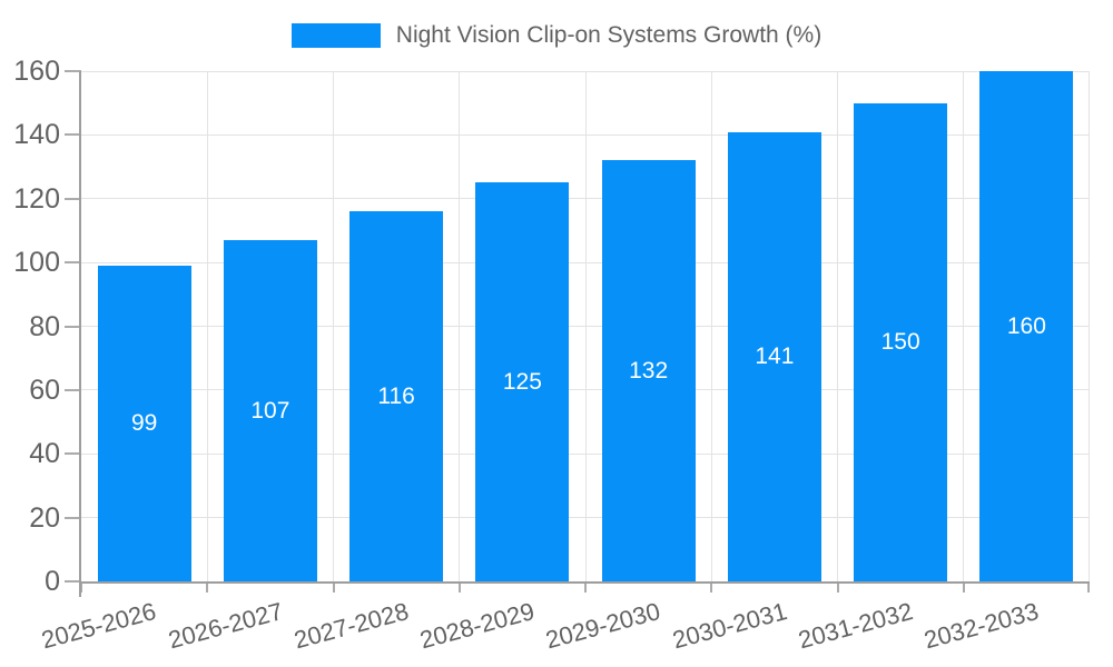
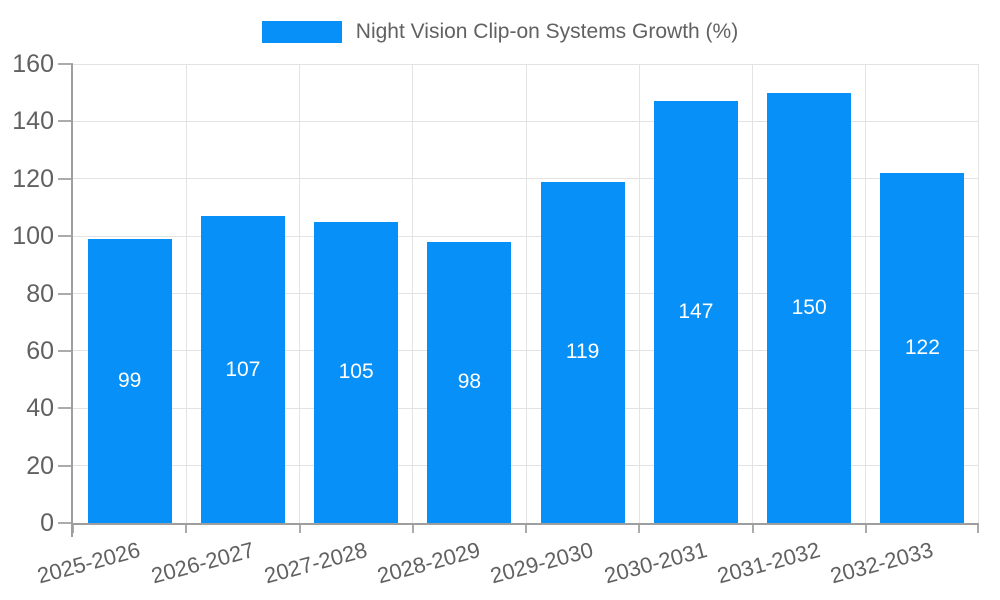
2027-2028: 116 -> 105
2028-2029: 125 -> 98
2029-2030: 132 -> 119
2030-2031: 141 -> 147
2032-2033: 160 -> 122
